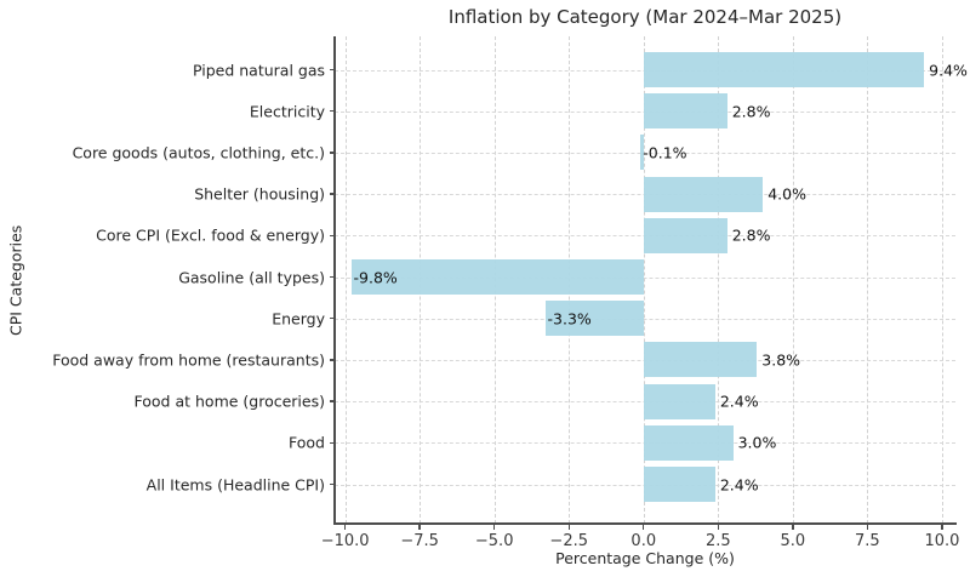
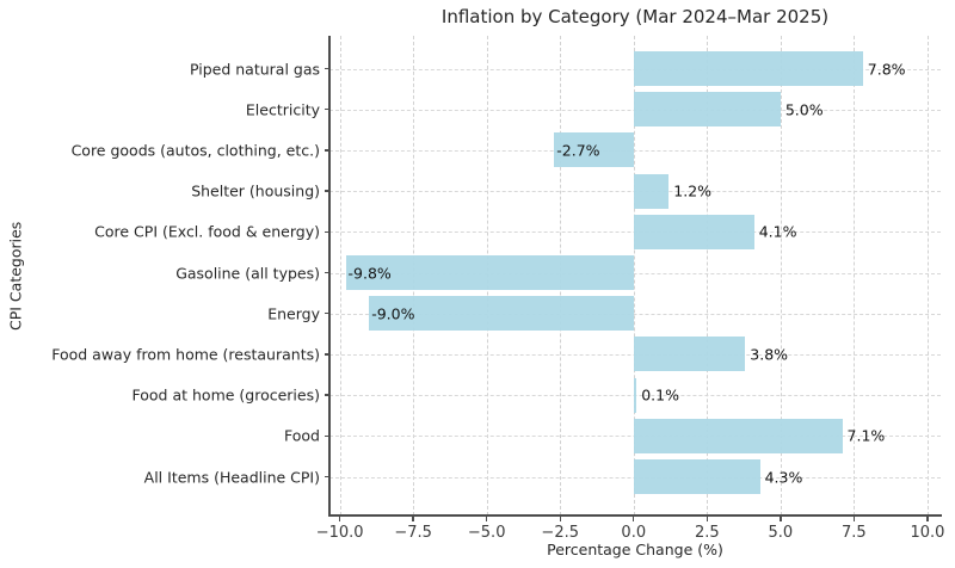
Piped natural gas: 9.4% -> 7.8%
Electricity: 2.8% -> 5.0%
Core goods (autos, clothing, etc.): -0.1% -> -2.7%
Shelter (housing): 4.0% -> 1.2%
Core CPI (Excl. food & energy): 2.8% -> 4.1%
Energy: -3.3% -> -9.0%
Food at home (groceries): 2.4% -> 0.1%
Food: 3.0% -> 7.1%
All Items (Headline CPI): 2.4% -> 4.3%
